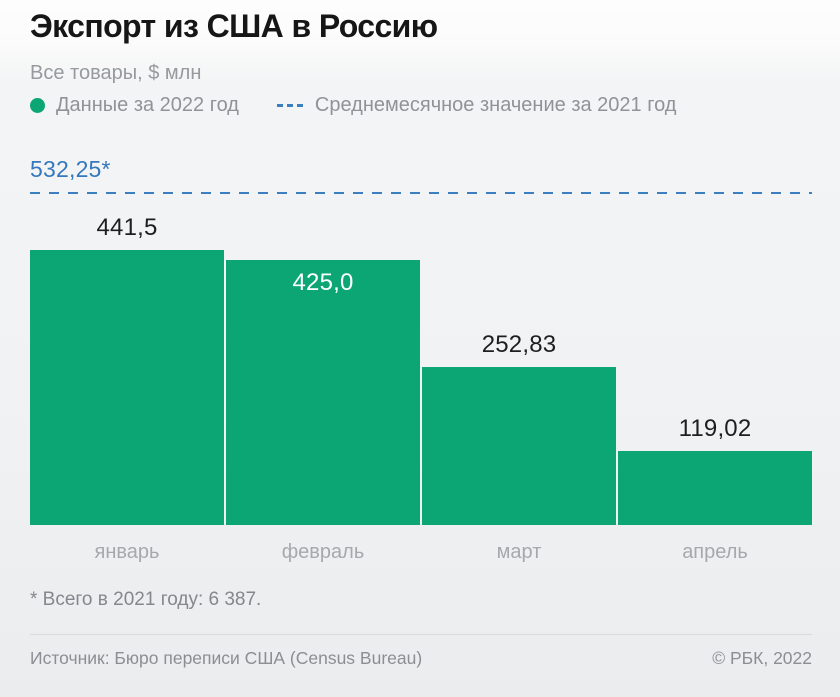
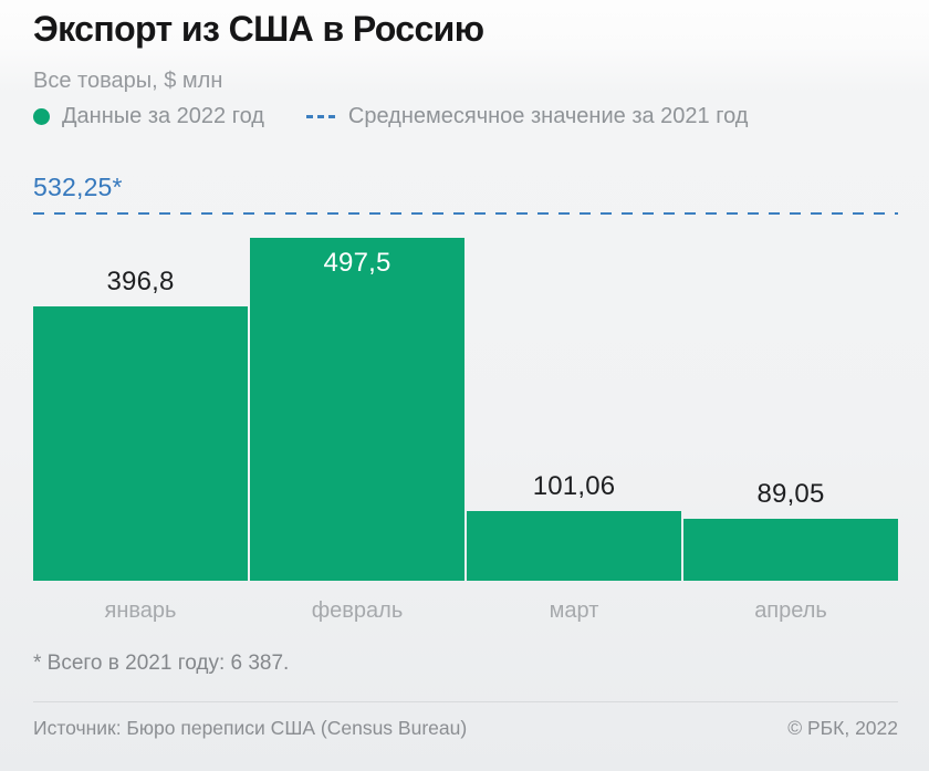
январь: 441,5 -> 396,8
февраль: 425,0 -> 497,5
март: 252,83 -> 101,06
апрель: 119,02 -> 89,05
